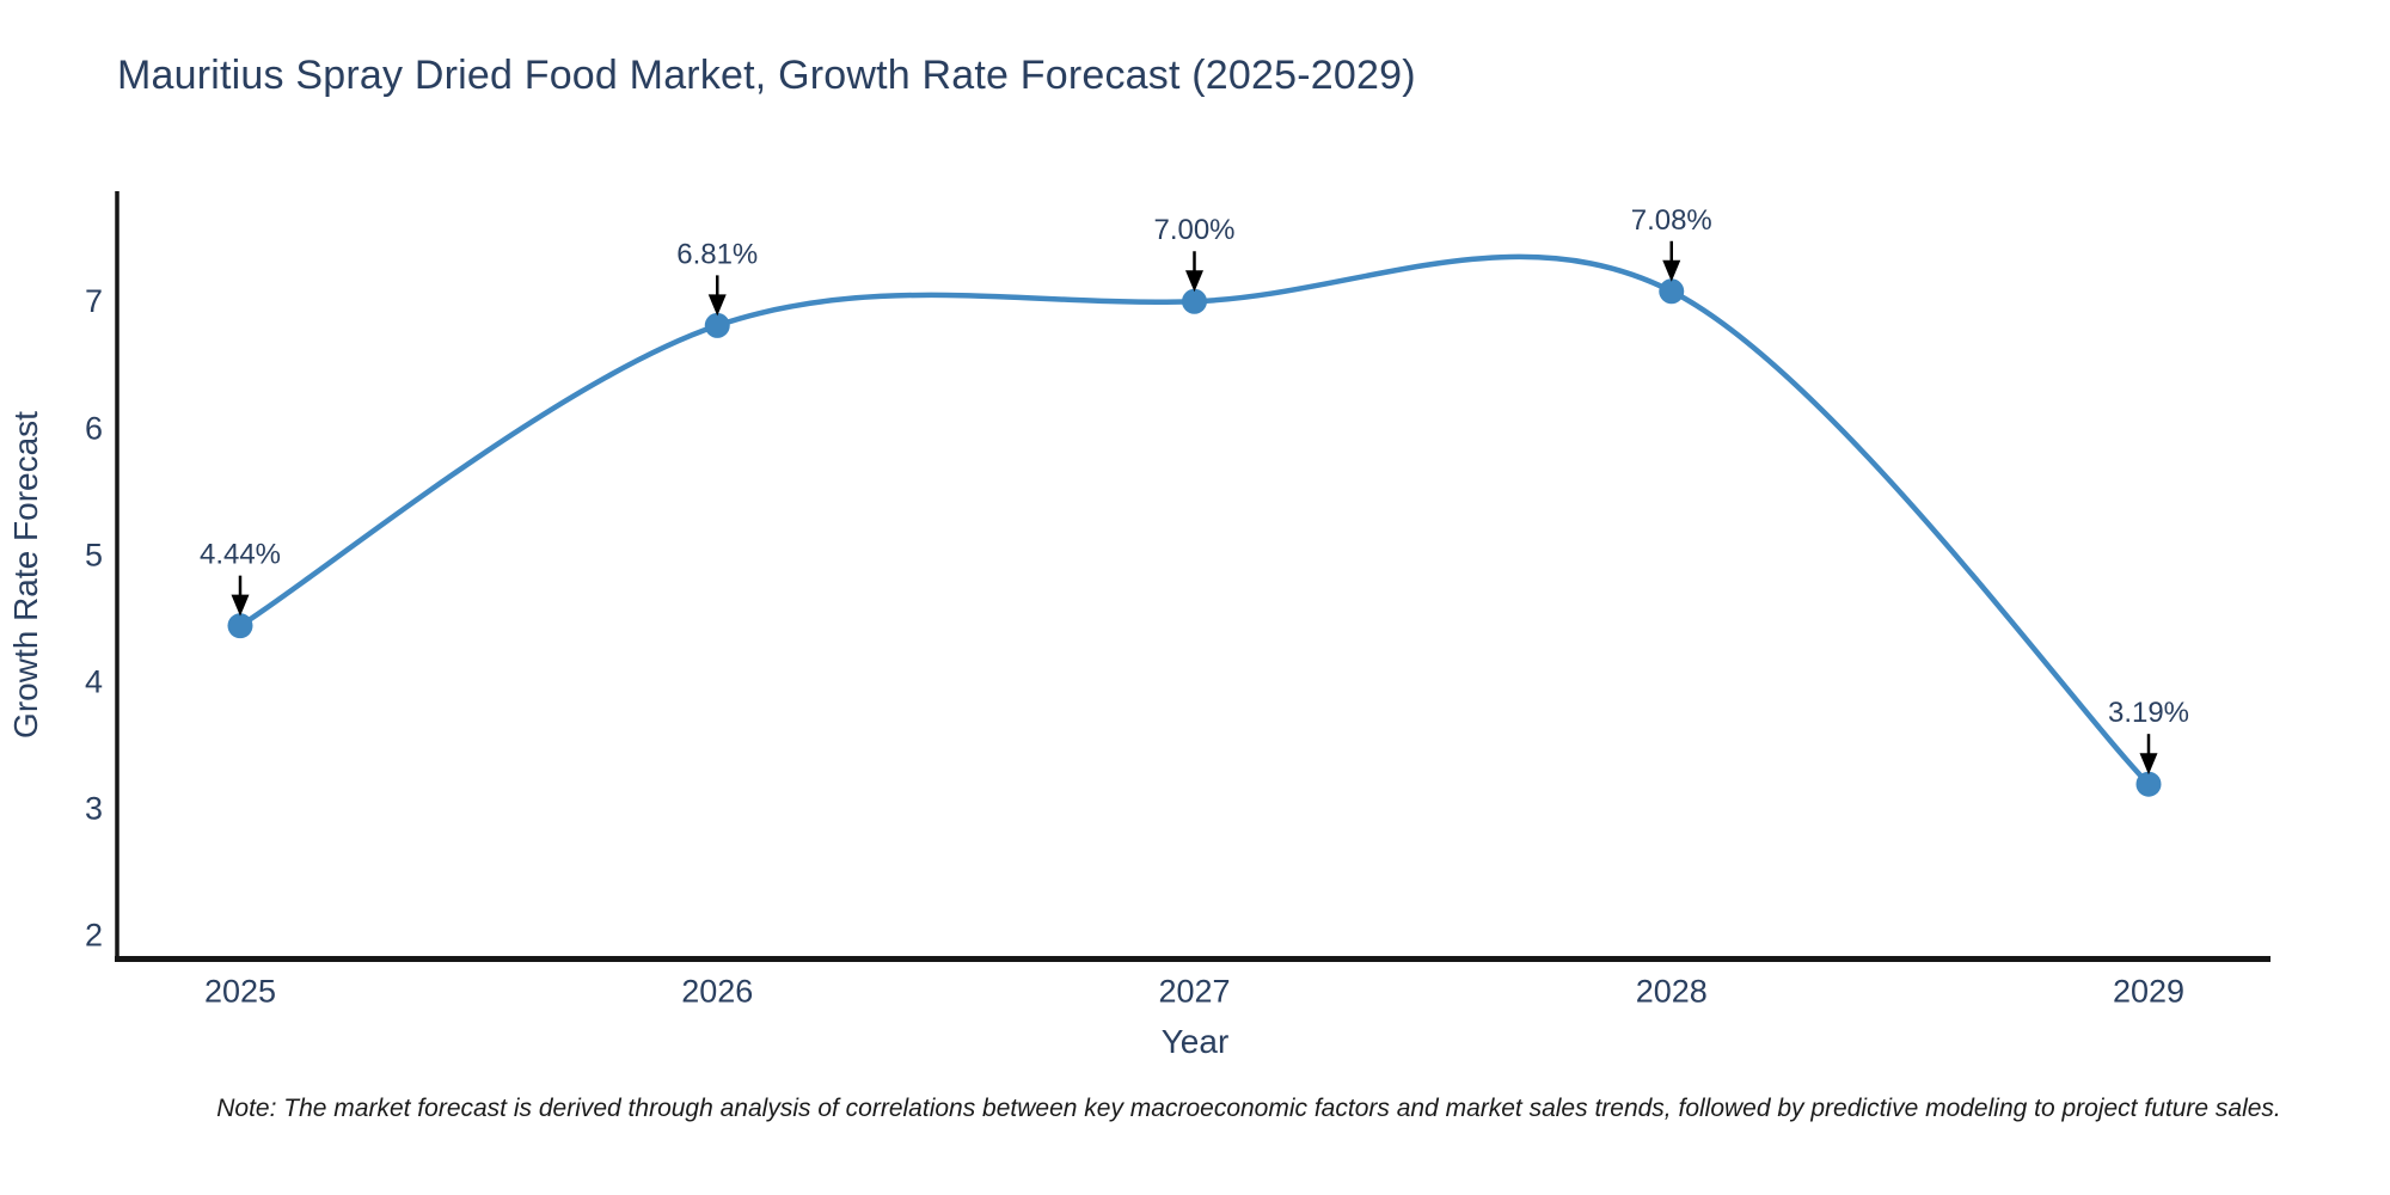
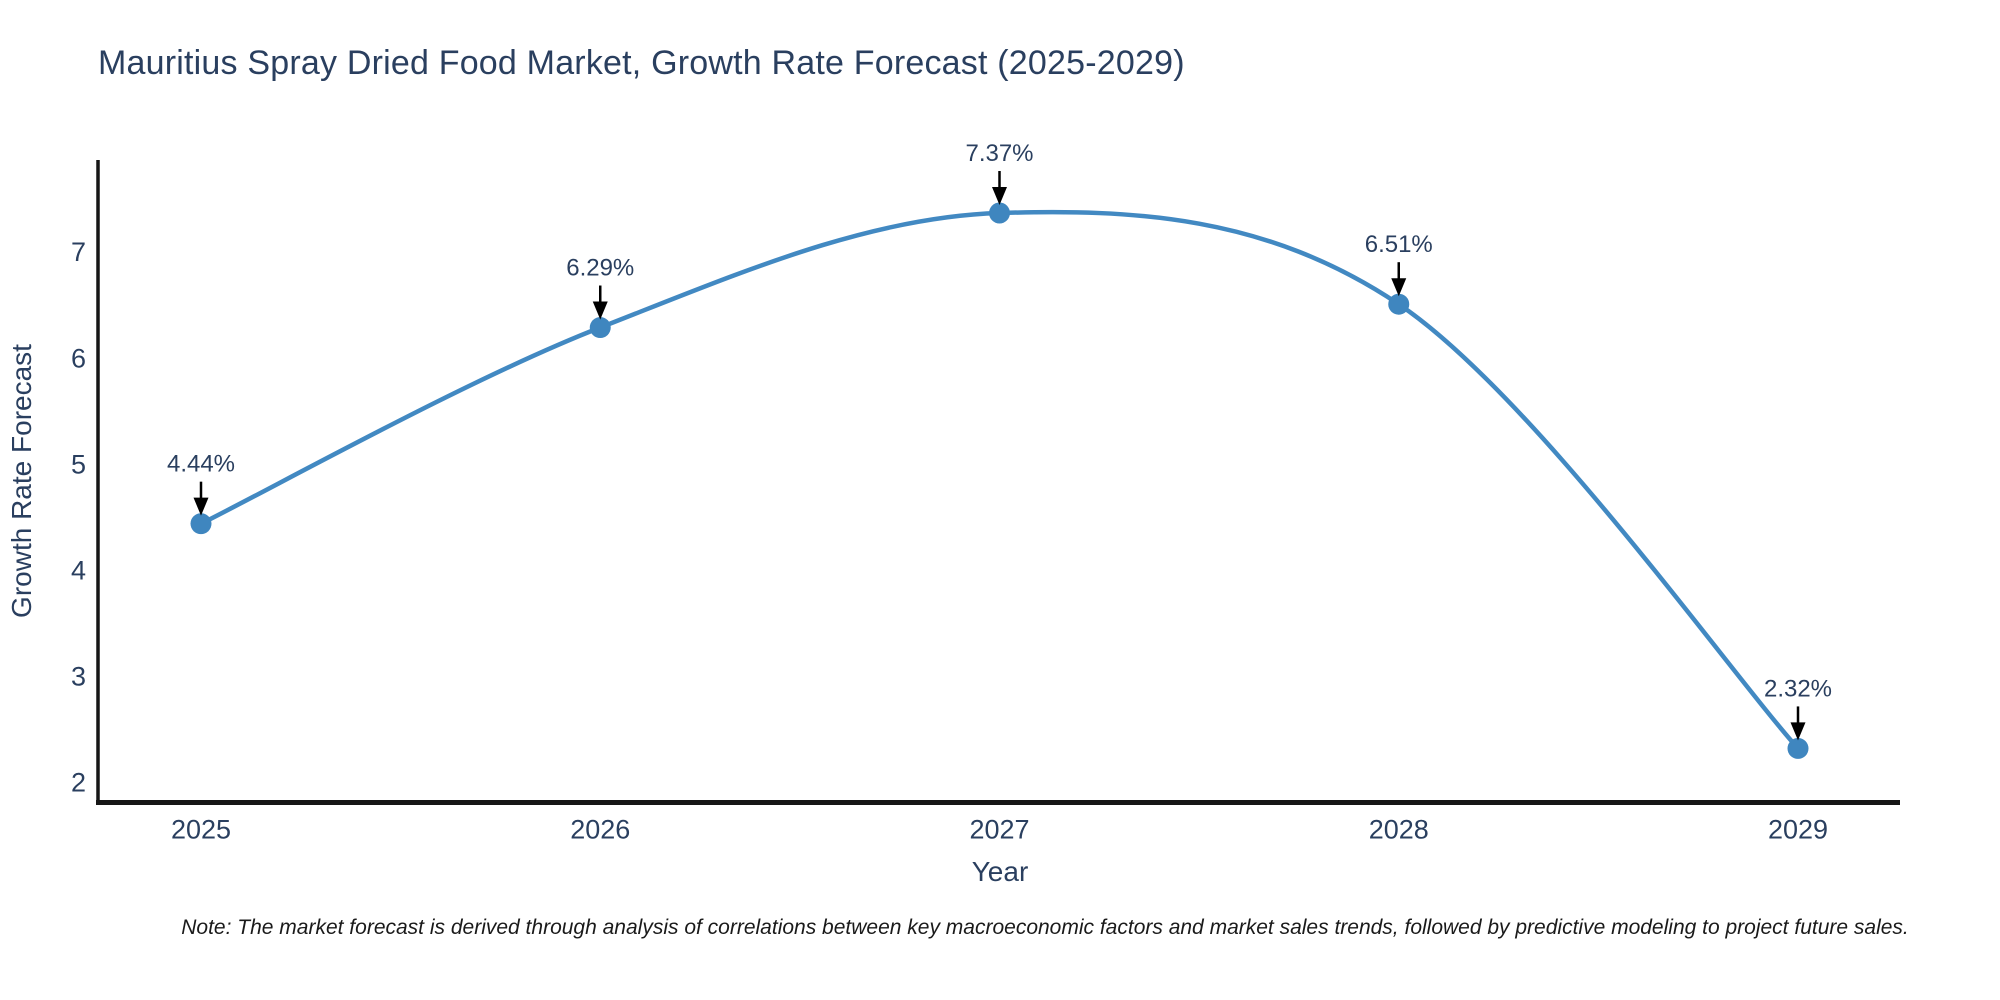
2026: 6.81% -> 6.29%
2027: 7.00% -> 7.37%
2028: 7.08% -> 6.51%
2029: 3.19% -> 2.32%
